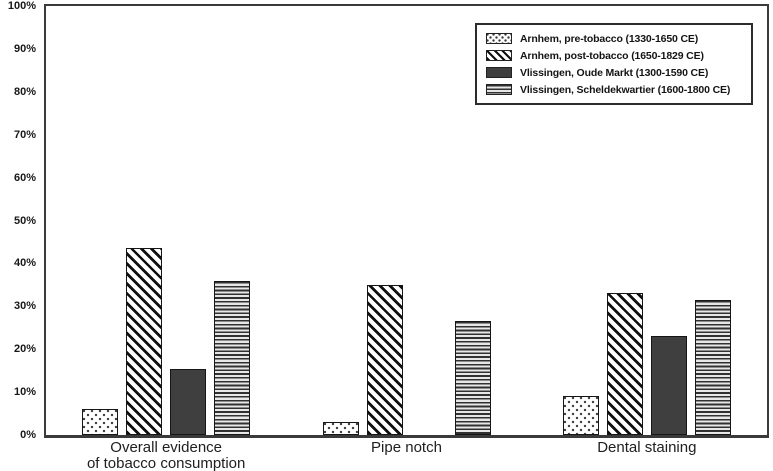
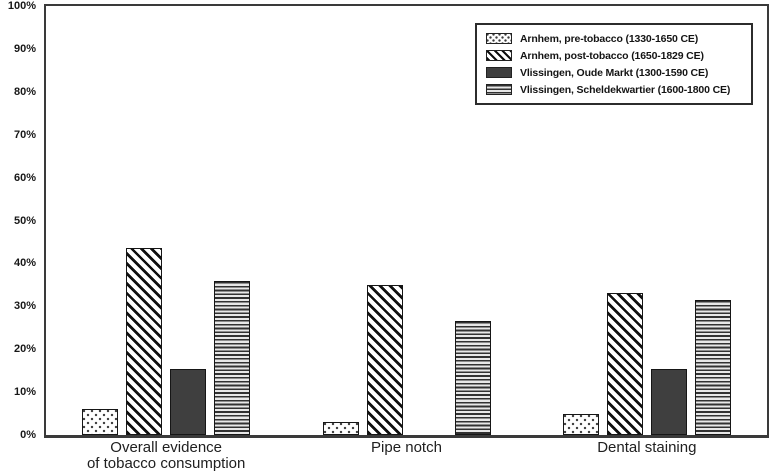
Arnhem, pre-tobacco (1330-1650 CE)/Dental staining: 9% -> 5%
Vlissingen, Oude Markt (1300-1590 CE)/Dental staining: 23% -> 16%
